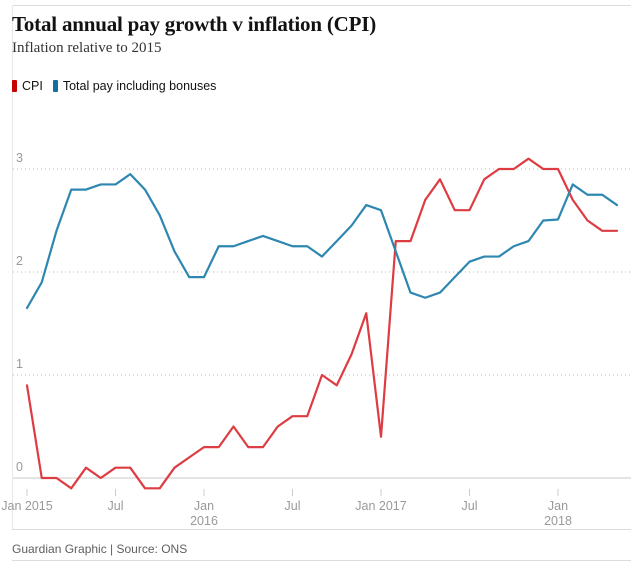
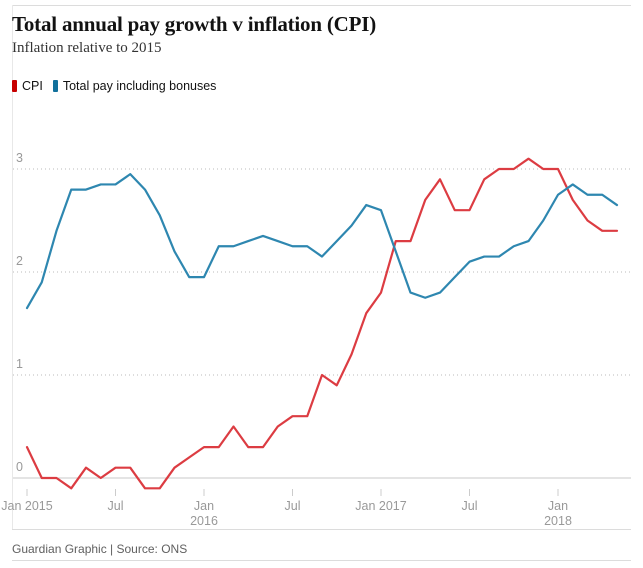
CPI/Jan 2015: 0.9 -> 0.3
CPI/Jan 2017: 0.4 -> 1.8
Total pay including bonuses/Jan 2018: 2.51 -> 2.75
